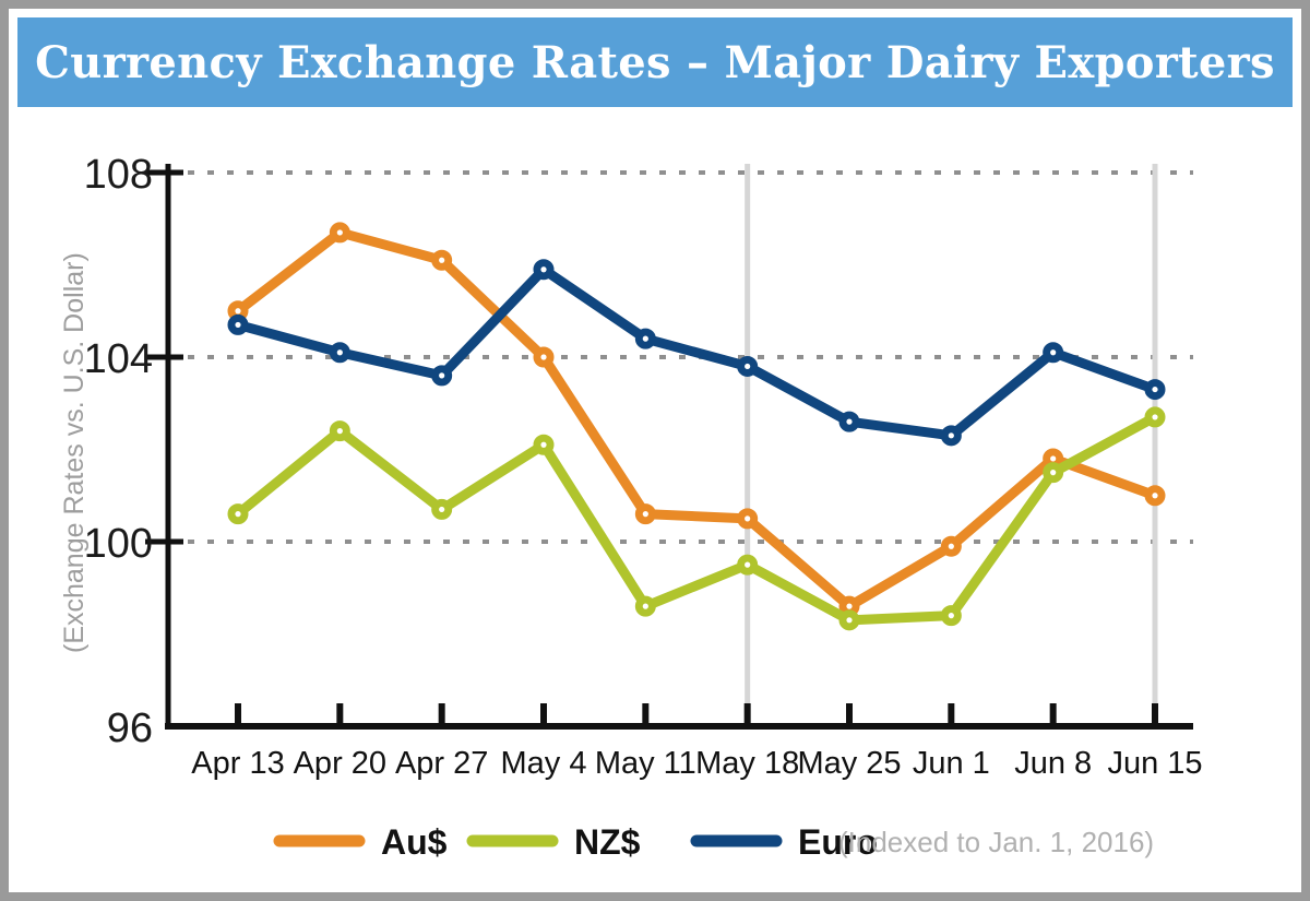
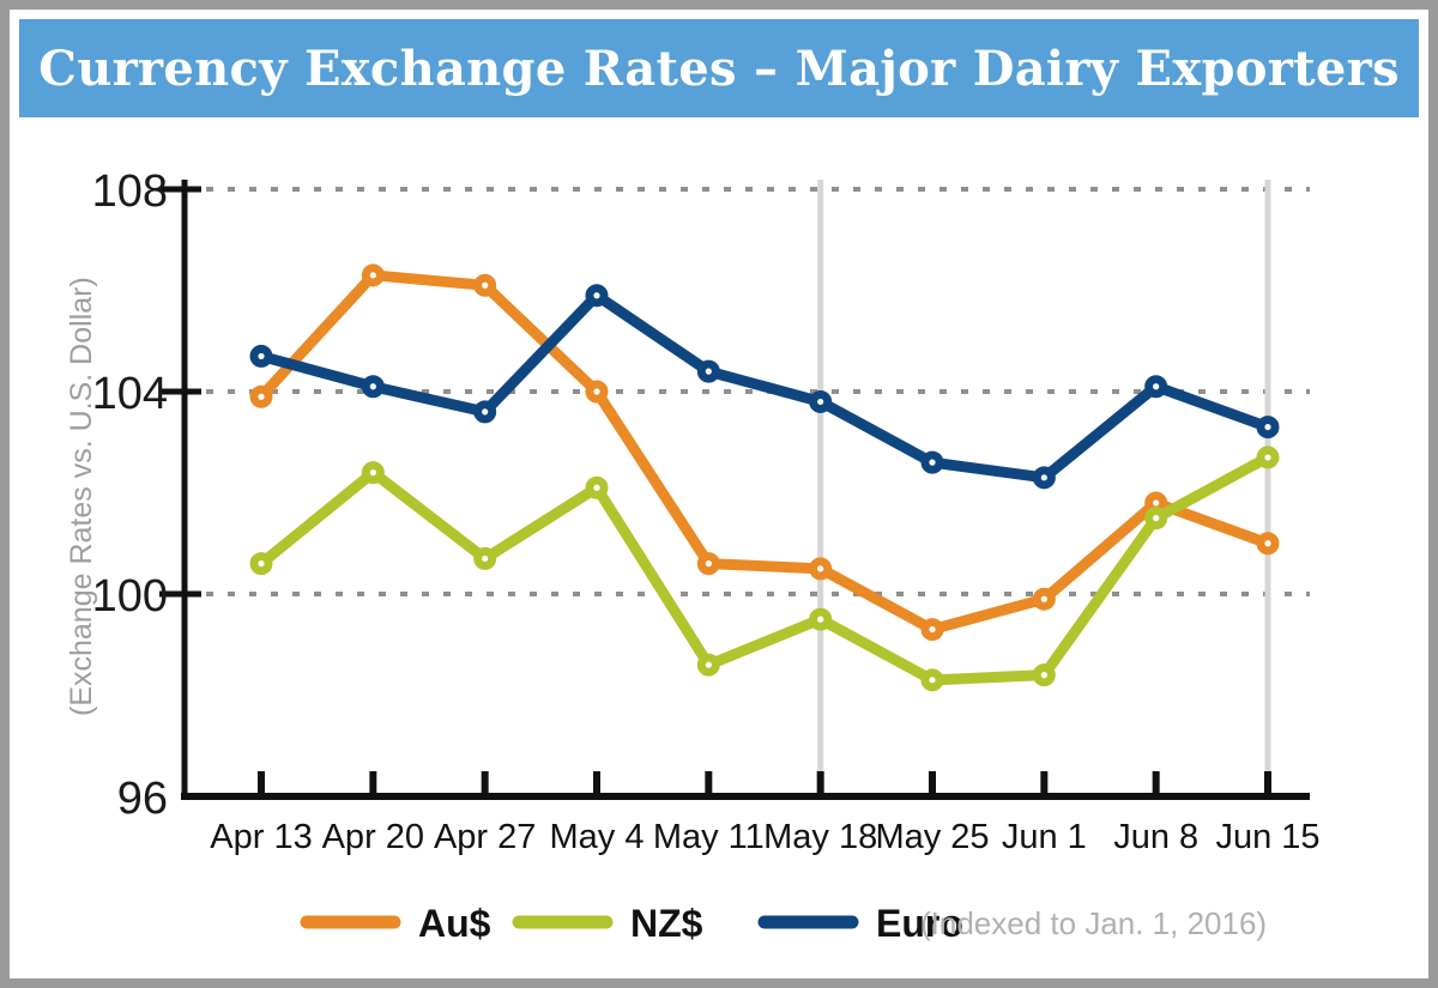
Au$/Apr 13: 105.0 -> 103.9
Au$/Apr 20: 106.7 -> 106.3
Au$/May 25: 98.6 -> 99.3
